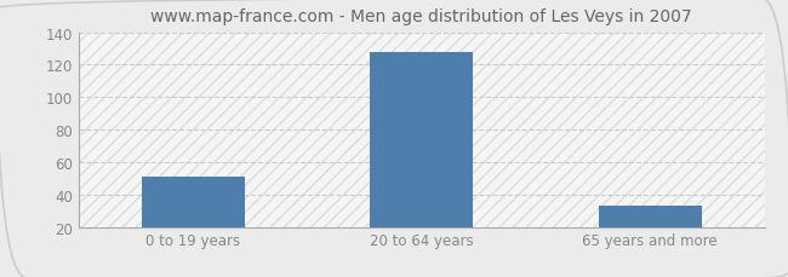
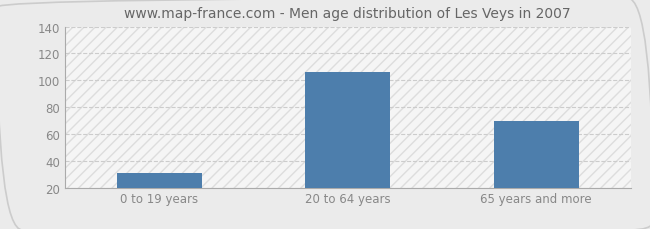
0 to 19 years: 51 -> 31
20 to 64 years: 128 -> 106
65 years and more: 33 -> 70
